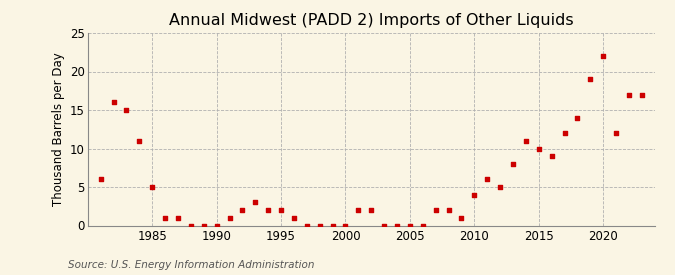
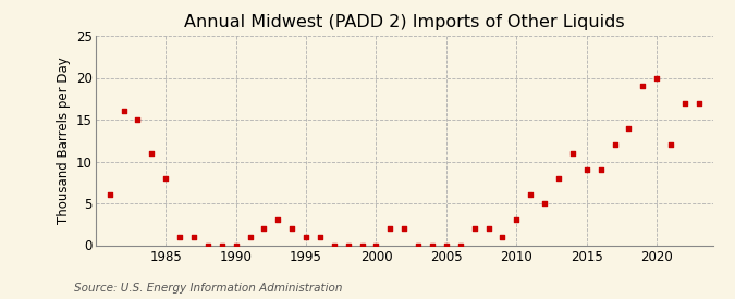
1985: 5 -> 8
1995: 2 -> 1
2010: 4 -> 3
2015: 10 -> 9
2020: 22 -> 20
